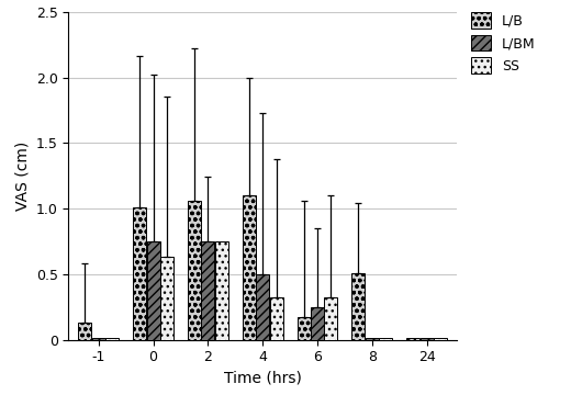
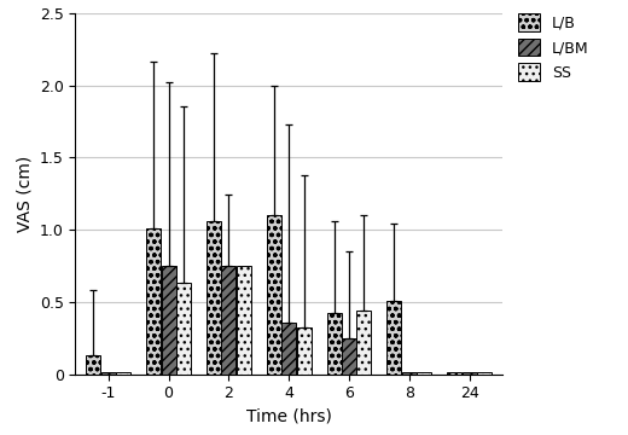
L/BM/4: 0.50 -> 0.36
L/B/6: 0.17 -> 0.42
SS/6: 0.32 -> 0.44
